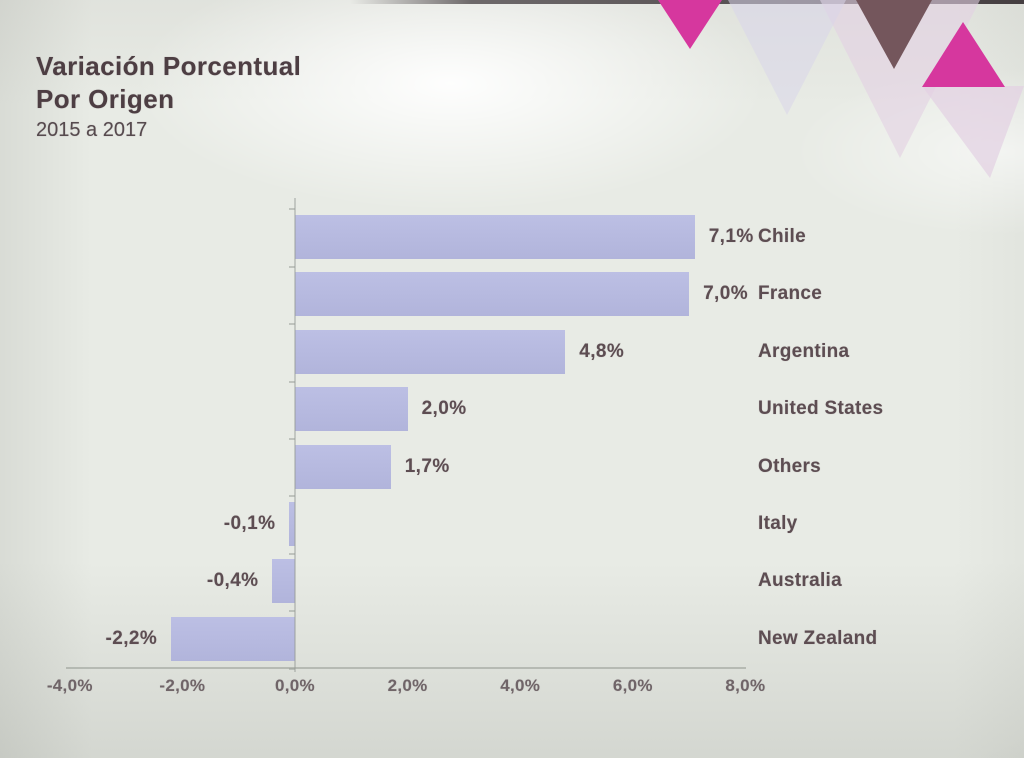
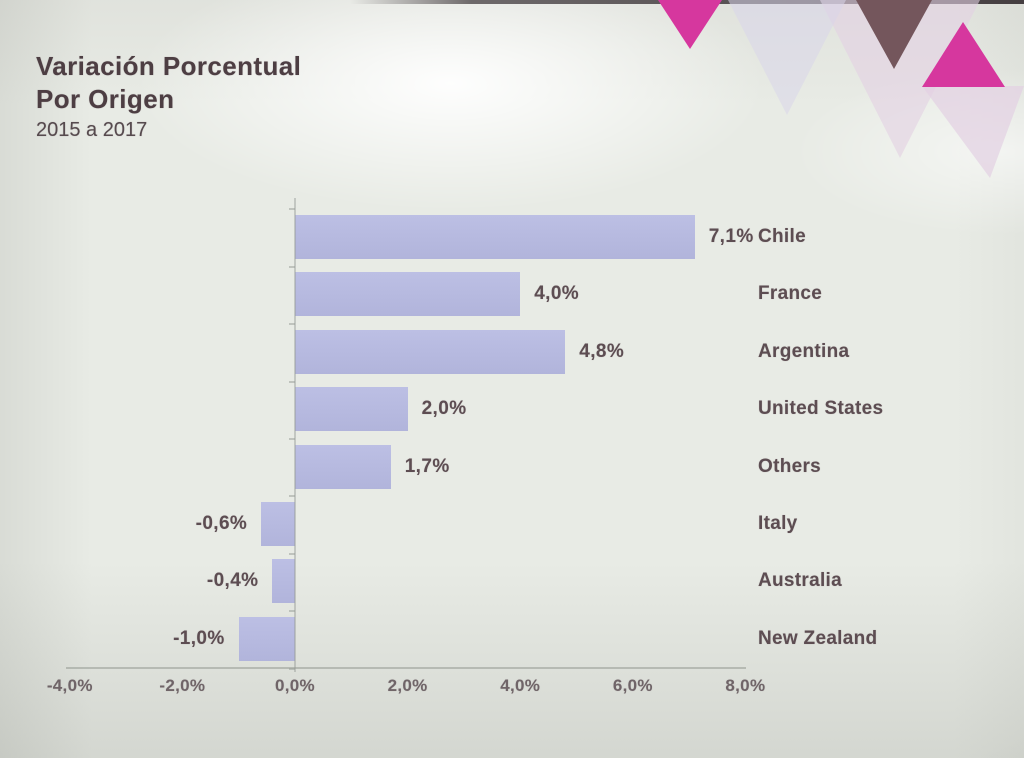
France: 7,0% -> 4,0%
Italy: -0,1% -> -0,6%
New Zealand: -2,2% -> -1,0%
